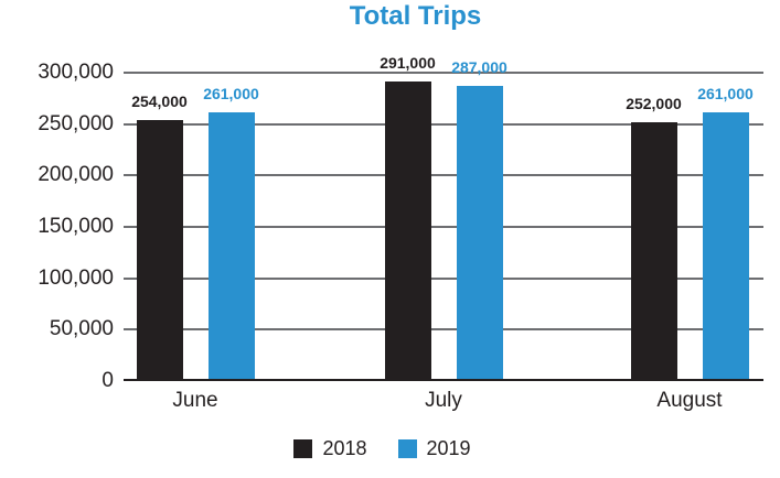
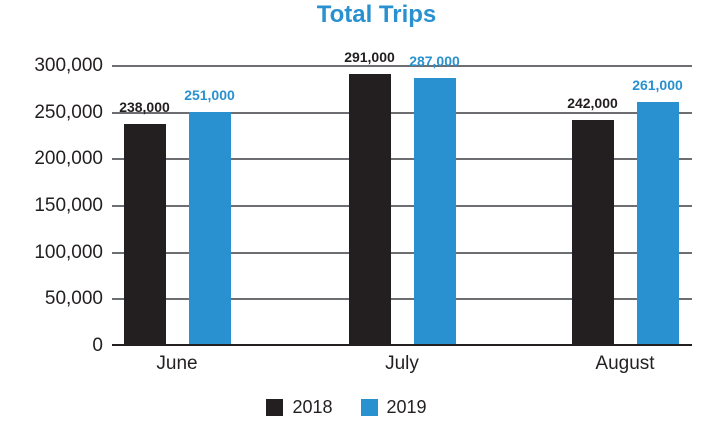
2018/June: 254,000 -> 238,000
2019/June: 261,000 -> 251,000
2018/August: 252,000 -> 242,000
